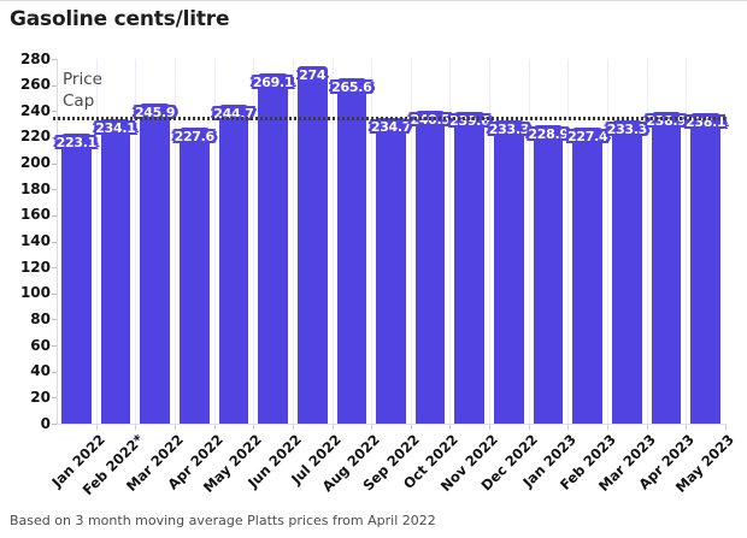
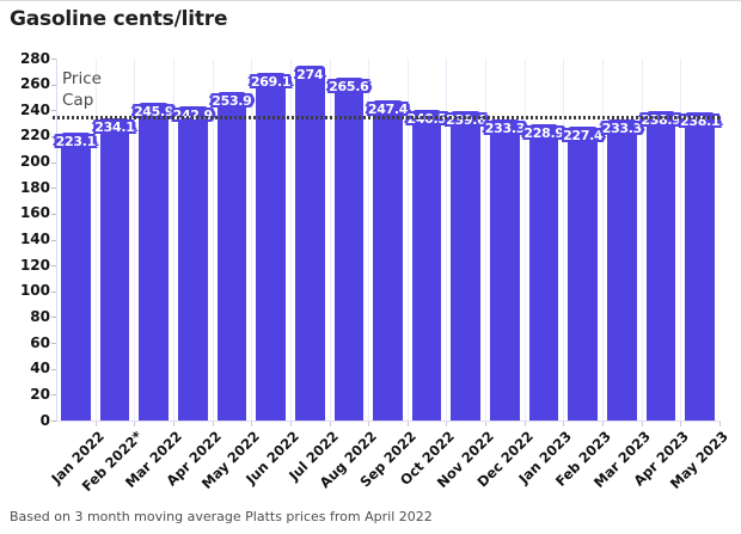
Apr 2022: 227.6 -> 242.9
May 2022: 244.7 -> 253.9
Sep 2022: 234.7 -> 247.4
